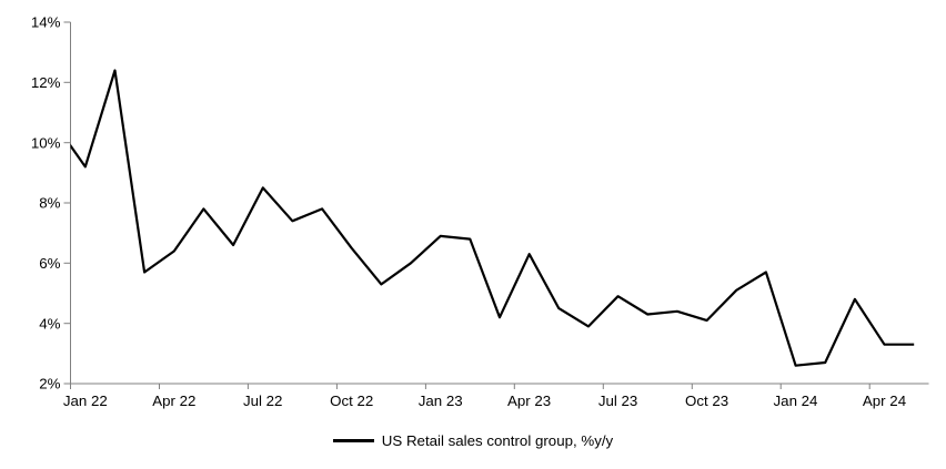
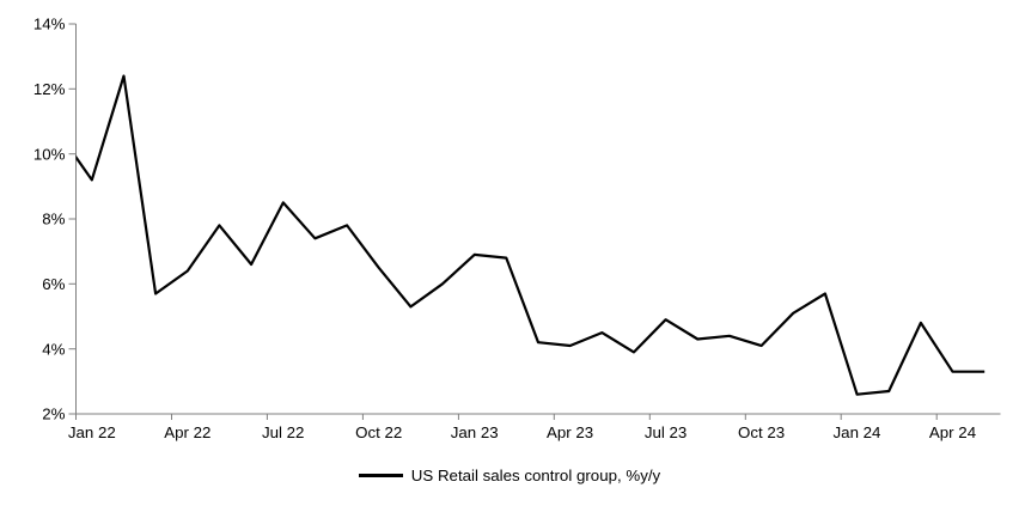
Apr 23: 6.3% -> 4.1%
